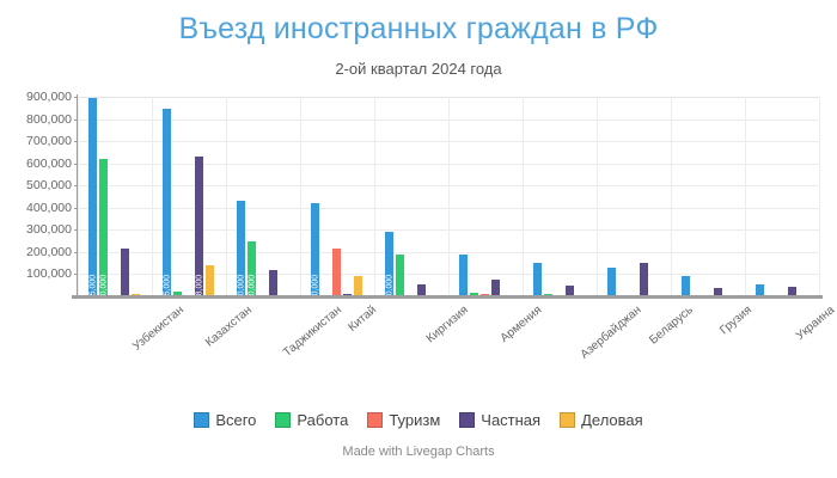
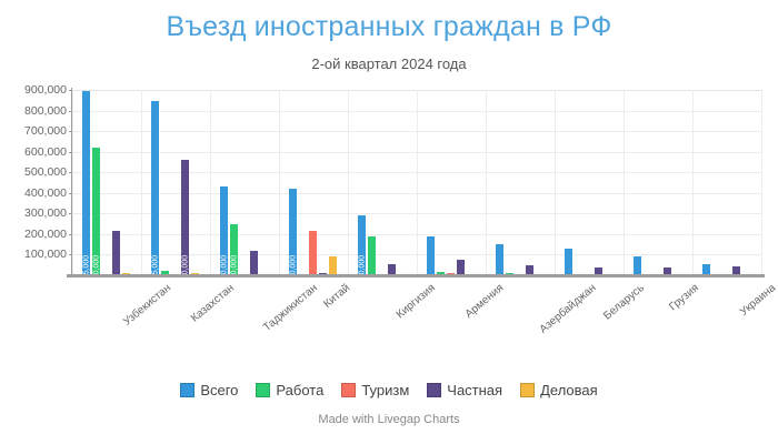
Частная/Казахстан: 628,000 -> 560,000
Деловая/Казахстан: 140000 -> 10000
Частная/Беларусь: 150000 -> 40000
